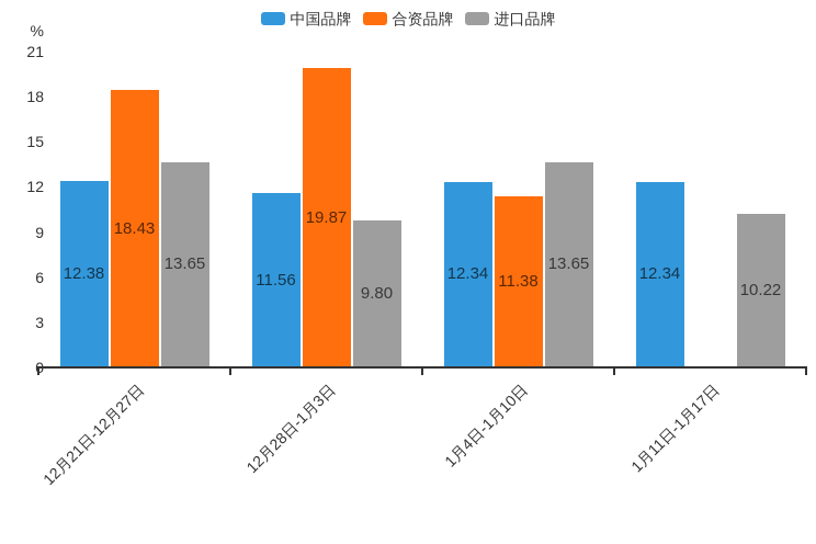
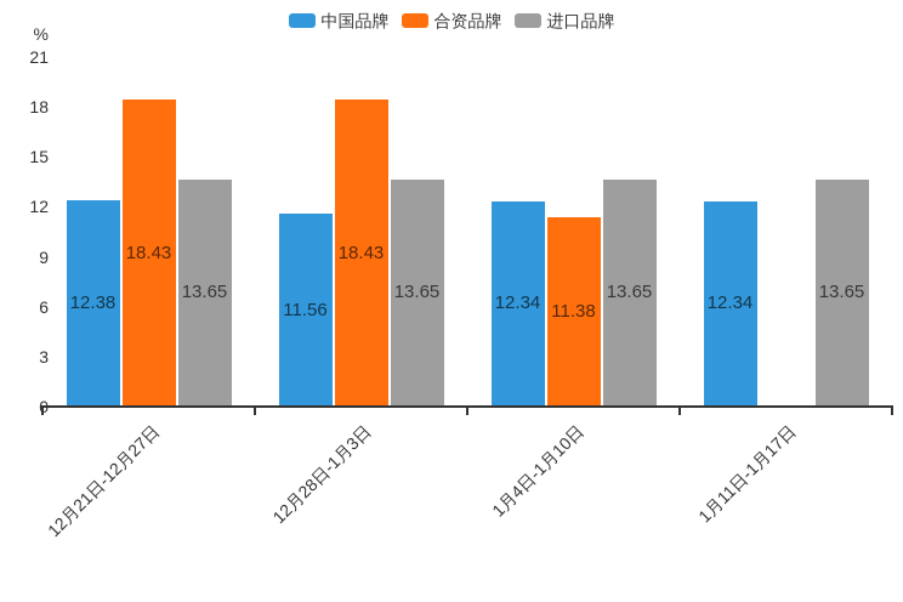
合资品牌/12月28日-1月3日: 19.87 -> 18.43
进口品牌/12月28日-1月3日: 9.80 -> 13.65
进口品牌/1月11日-1月17日: 10.22 -> 13.65
